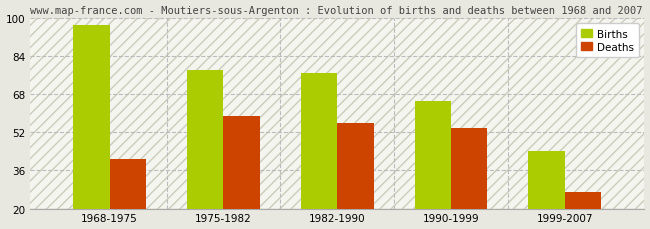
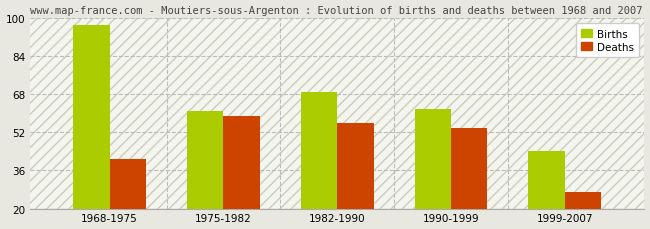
Births/1975-1982: 78 -> 61
Births/1982-1990: 77 -> 69
Births/1990-1999: 65 -> 62
